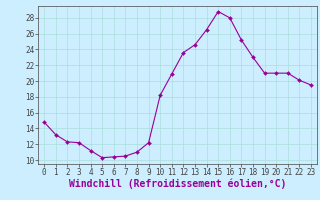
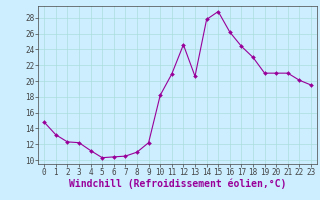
12: 23.6 -> 24.6
13: 24.6 -> 20.6
14: 26.5 -> 27.8
16: 28.0 -> 26.2
17: 25.2 -> 24.4
